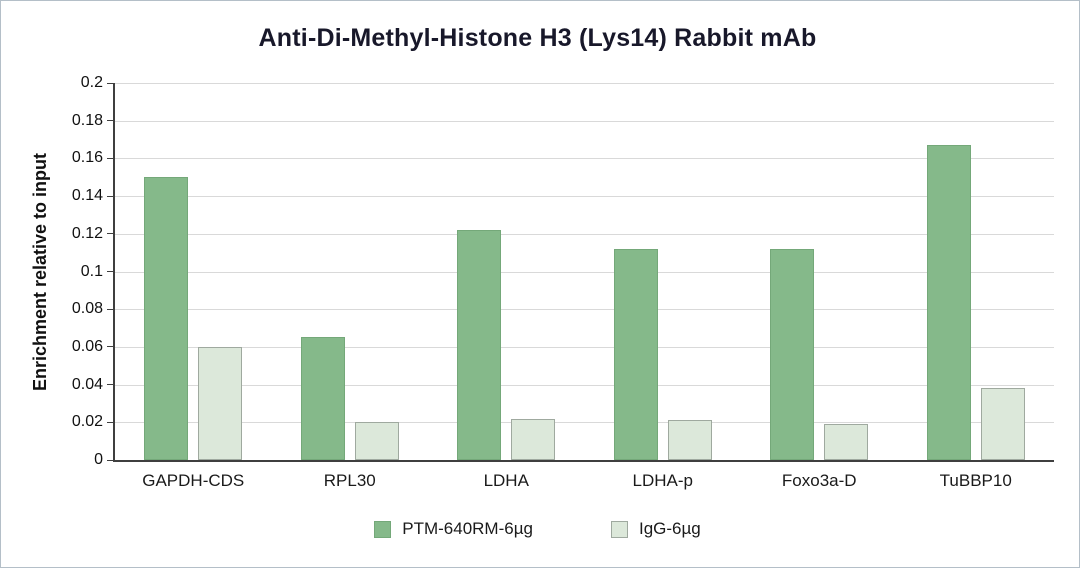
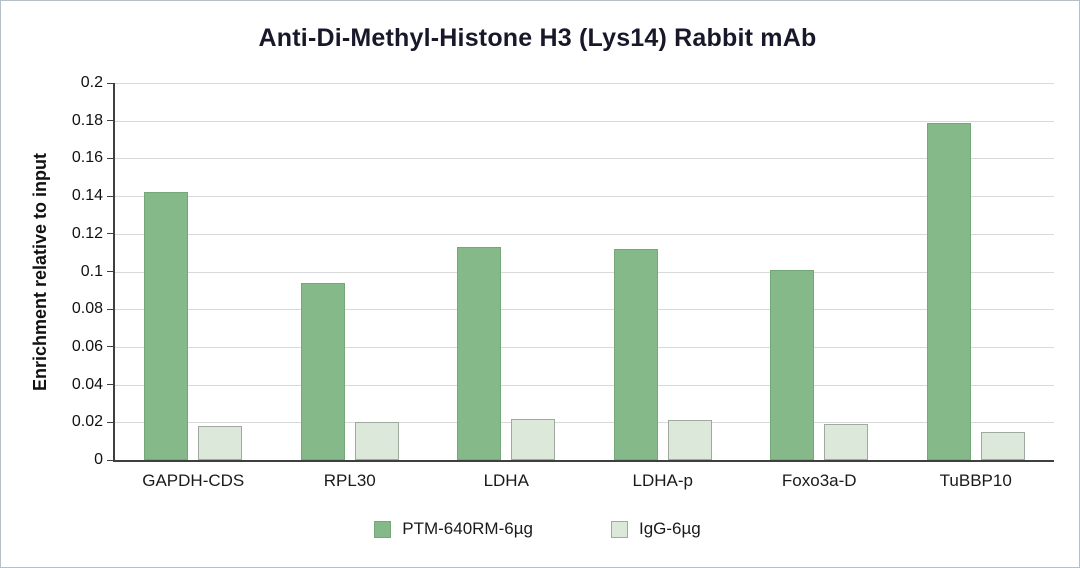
PTM-640RM-6µg/GAPDH-CDS: 0.150 -> 0.142
IgG-6µg/GAPDH-CDS: 0.060 -> 0.018
PTM-640RM-6µg/RPL30: 0.065 -> 0.094
PTM-640RM-6µg/LDHA: 0.122 -> 0.113
PTM-640RM-6µg/Foxo3a-D: 0.112 -> 0.101
PTM-640RM-6µg/TuBBP10: 0.167 -> 0.179
IgG-6µg/TuBBP10: 0.038 -> 0.015
